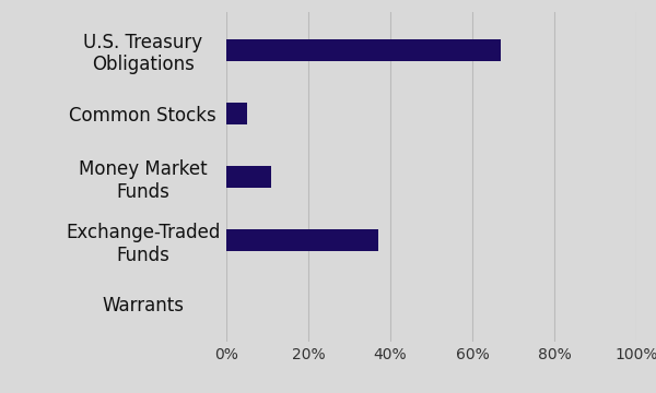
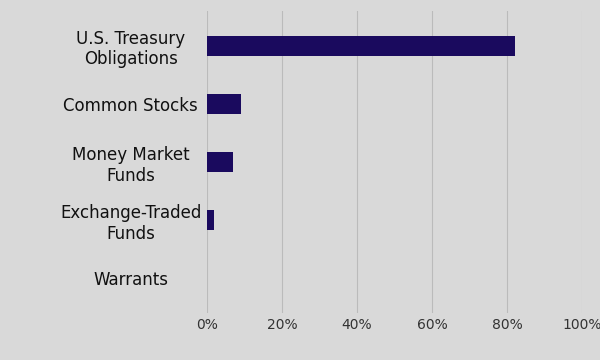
U.S. Treasury Obligations: 67% -> 82%
Common Stocks: 5% -> 9%
Money Market Funds: 11% -> 7%
Exchange-Traded Funds: 37% -> 2%
